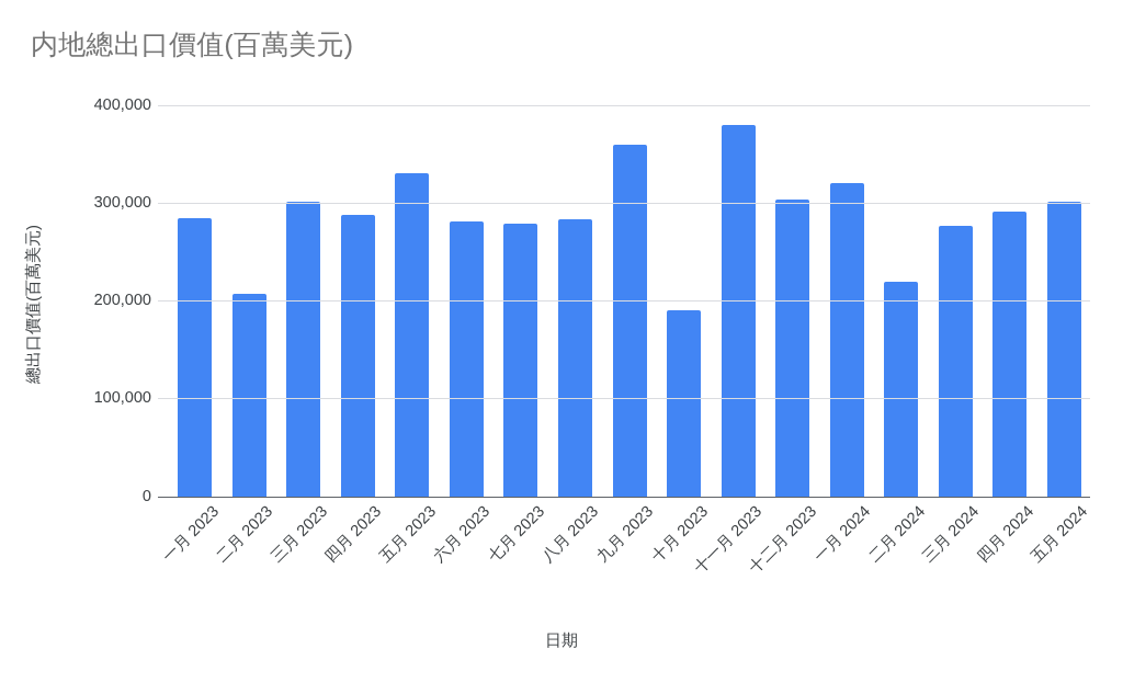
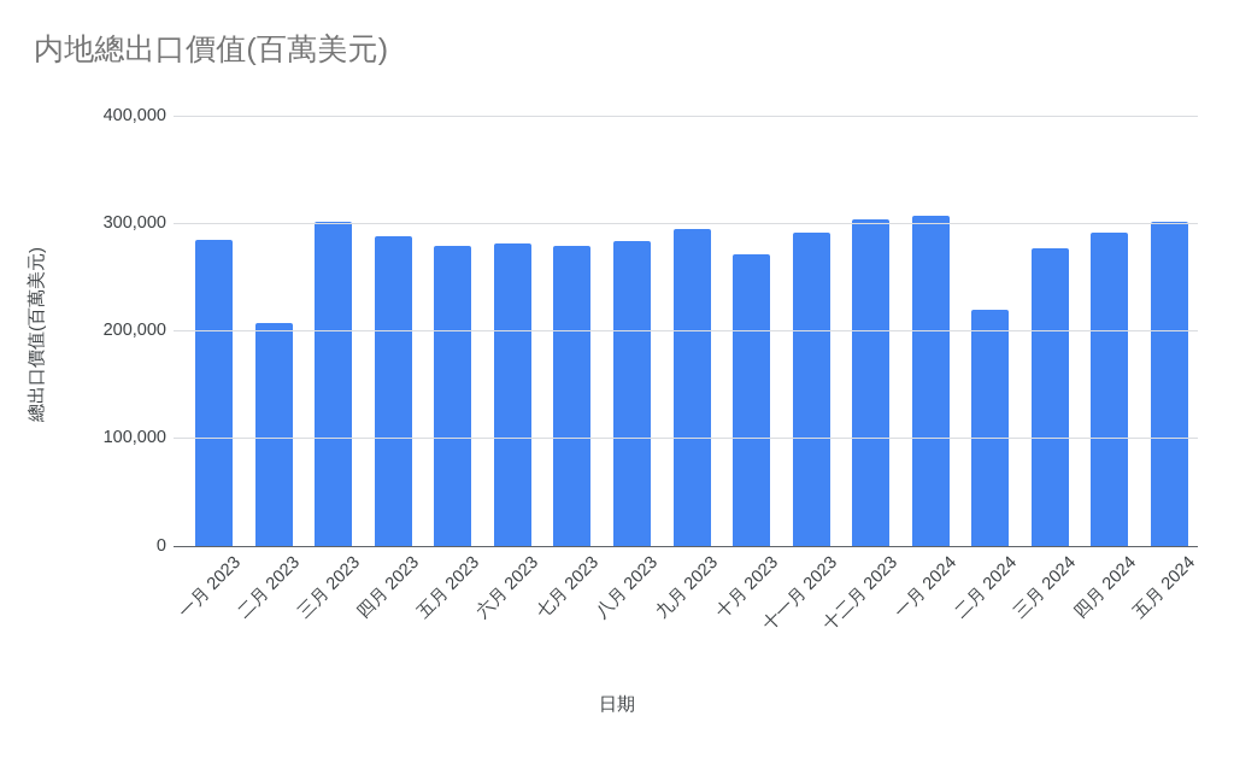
五月 2023: 330000 -> 280000
九月 2023: 360000 -> 290000
十月 2023: 190000 -> 270000
十一月 2023: 380000 -> 290000
一月 2024: 320000 -> 310000
